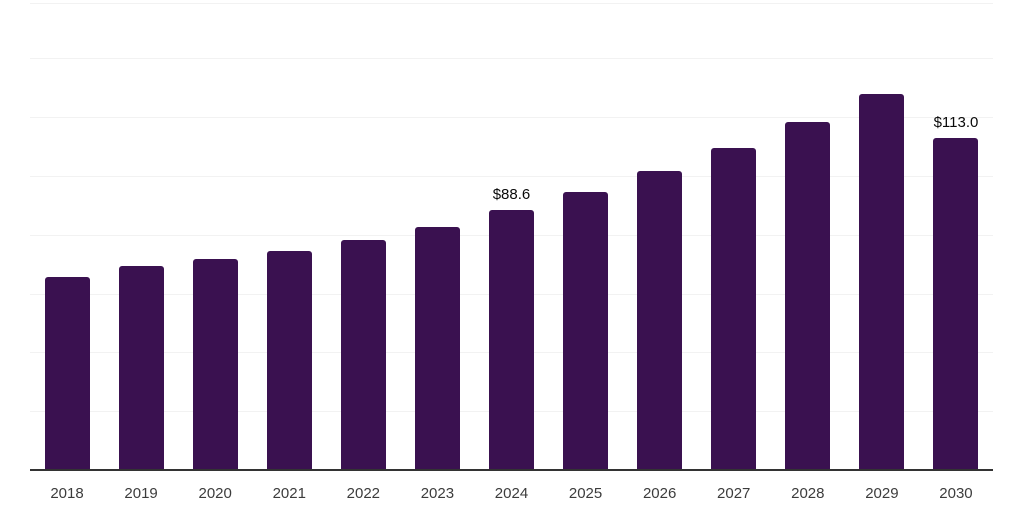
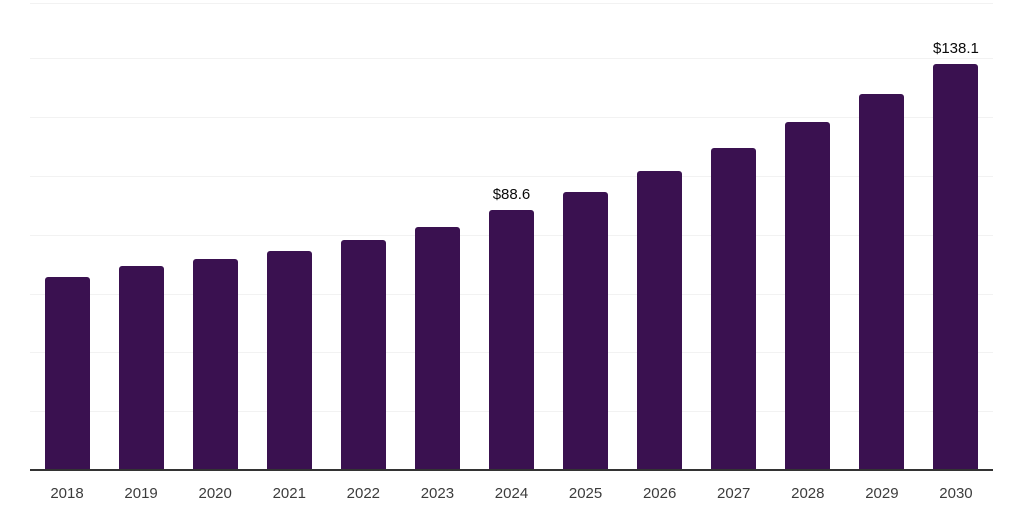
2030: $113.0 -> $138.1
